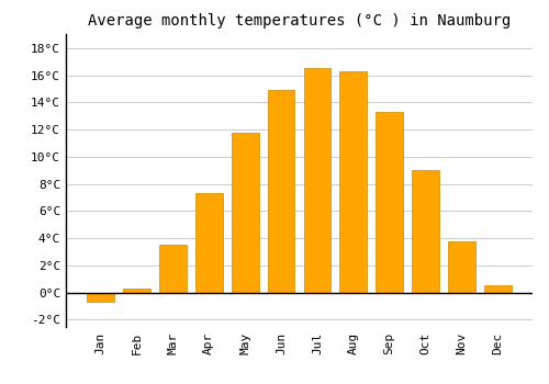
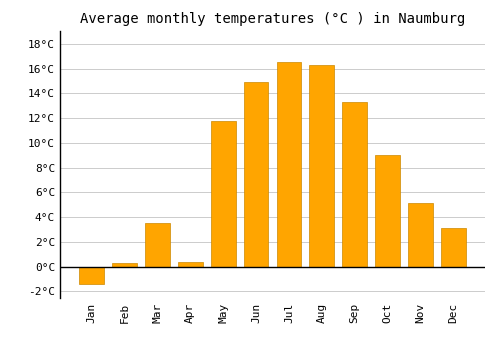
Jan: -0.7°C -> -1.4°C
Apr: 7.3°C -> 0.4°C
Nov: 3.8°C -> 5.1°C
Dec: 0.5°C -> 3.1°C
